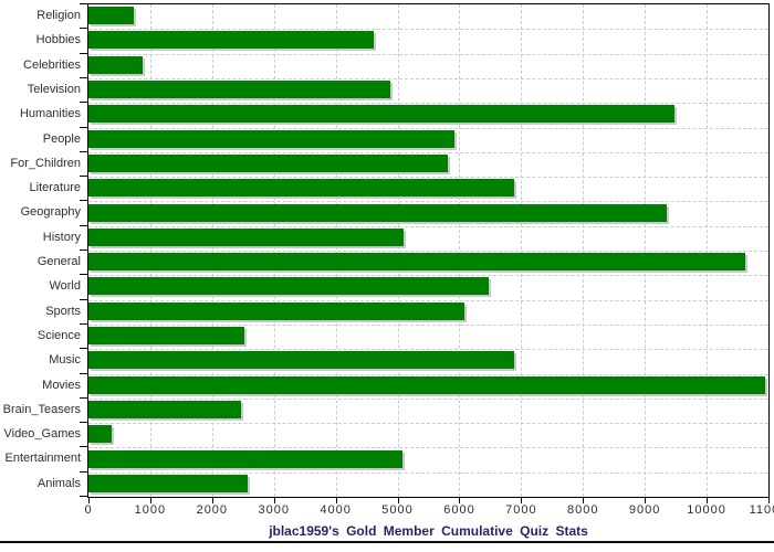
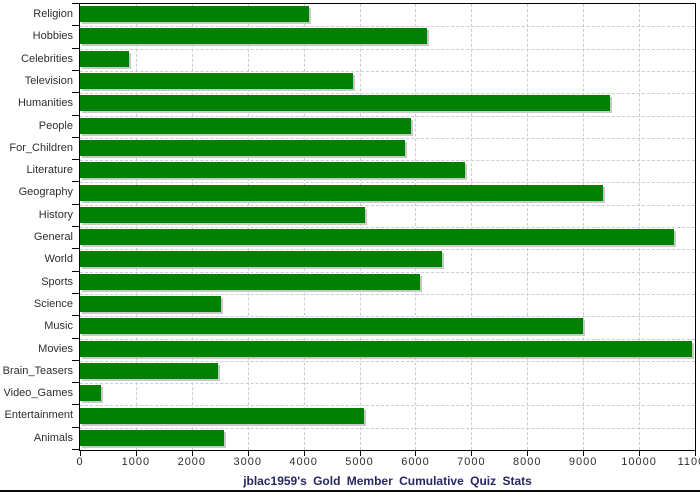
Religion: 700 -> 4100
Hobbies: 4600 -> 6200
Music: 6900 -> 9000
